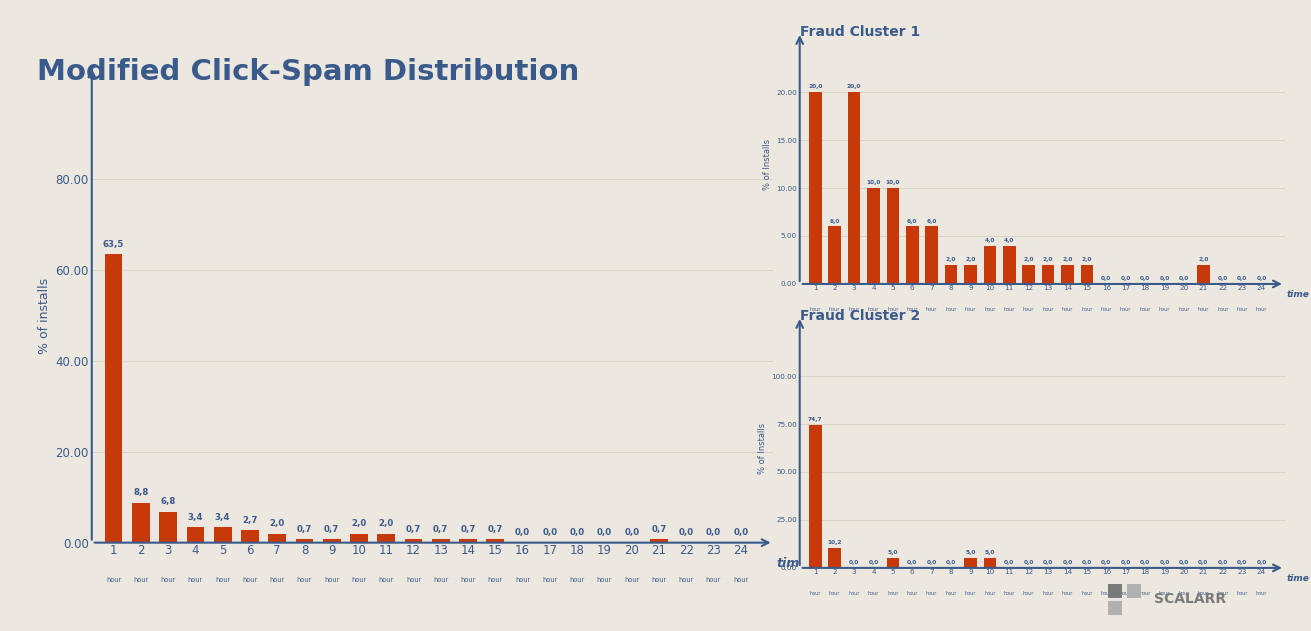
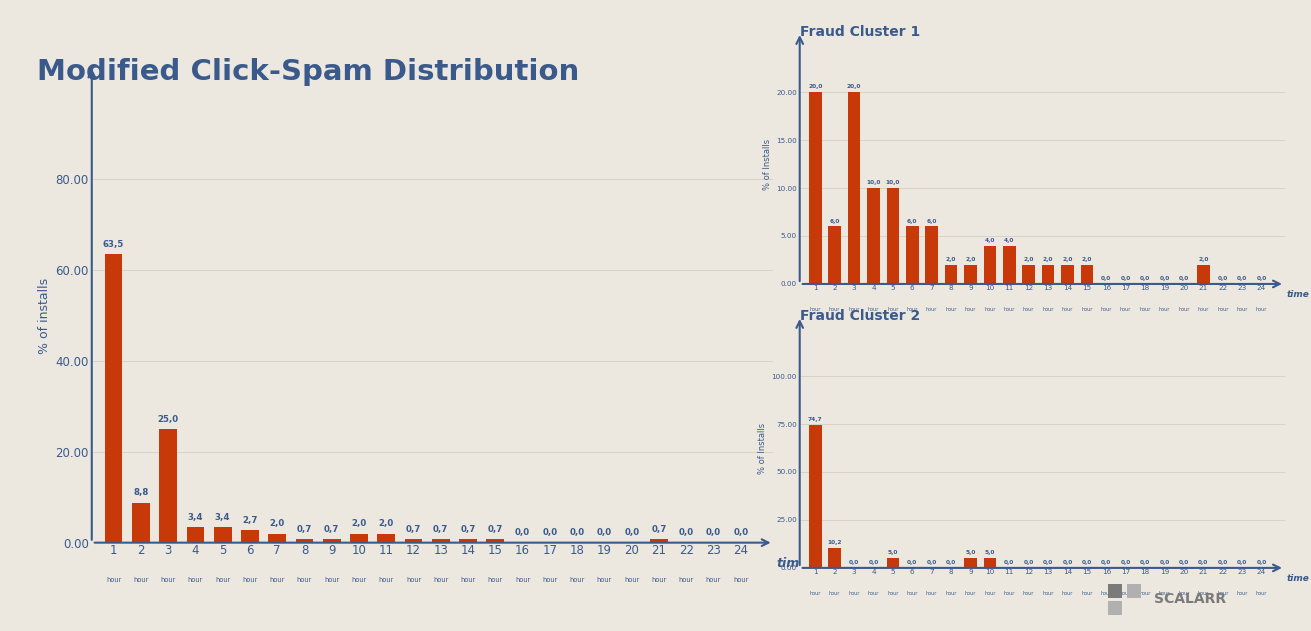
Modified Click-Spam Distribution/3: 6,8 -> 25,0
